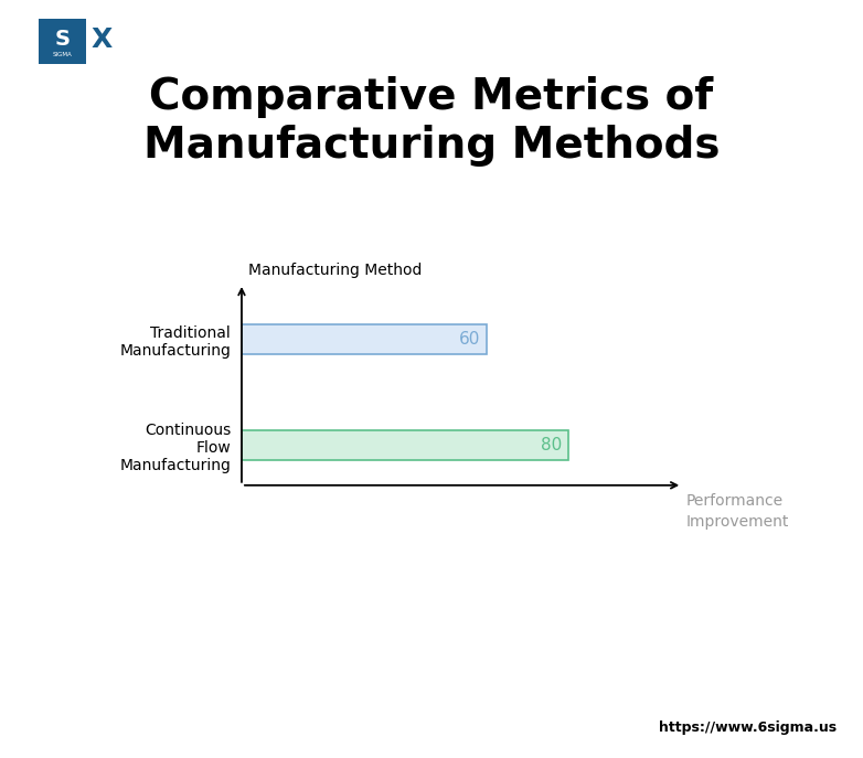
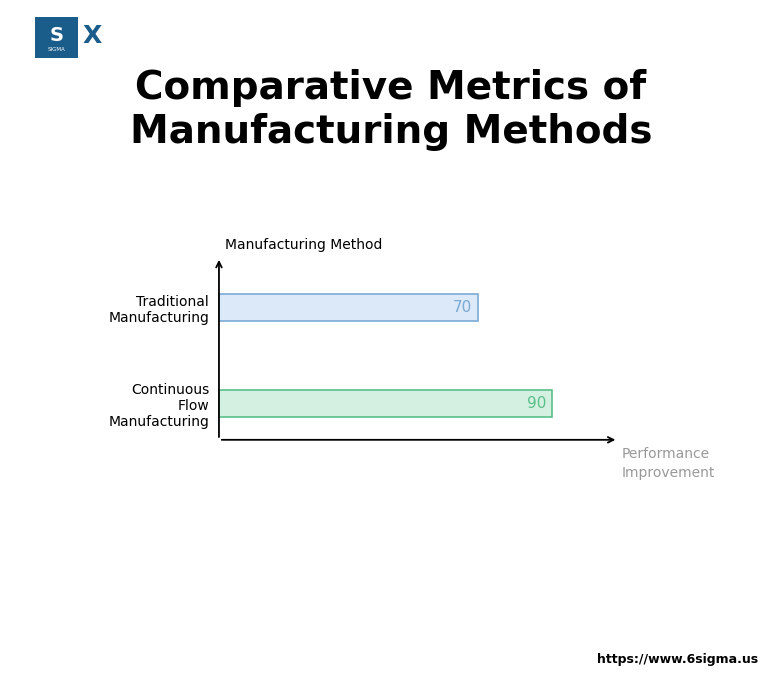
Traditional Manufacturing: 60 -> 70
Continuous Flow Manufacturing: 80 -> 90
